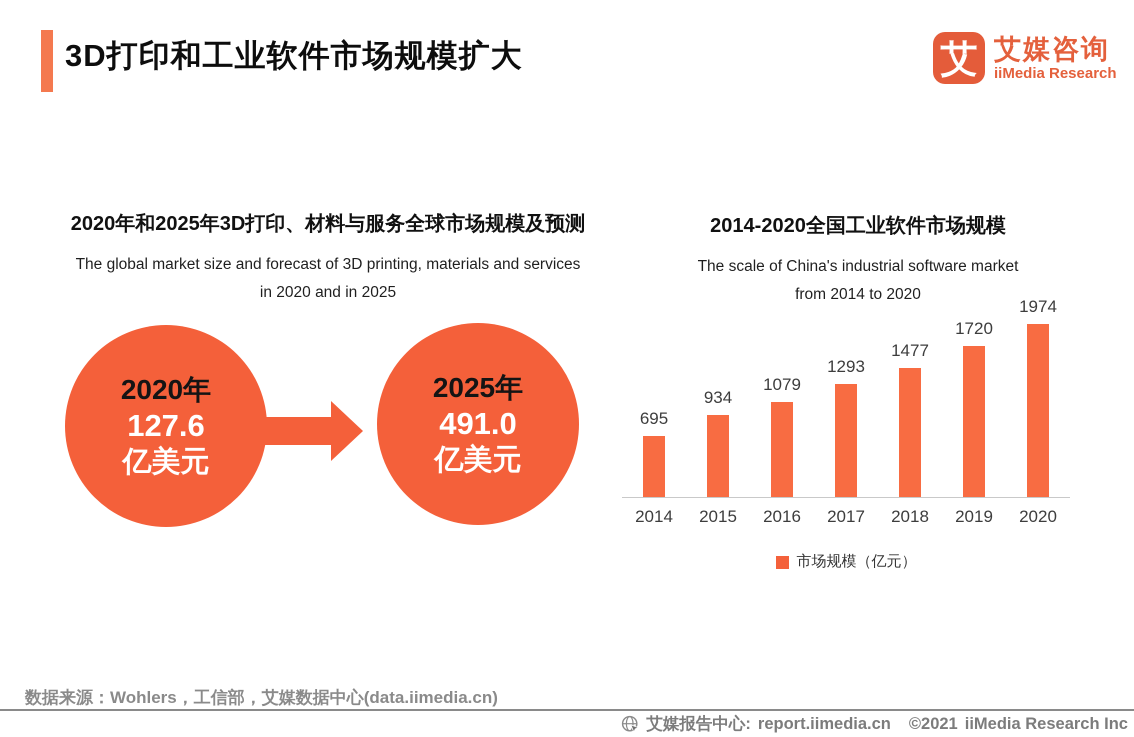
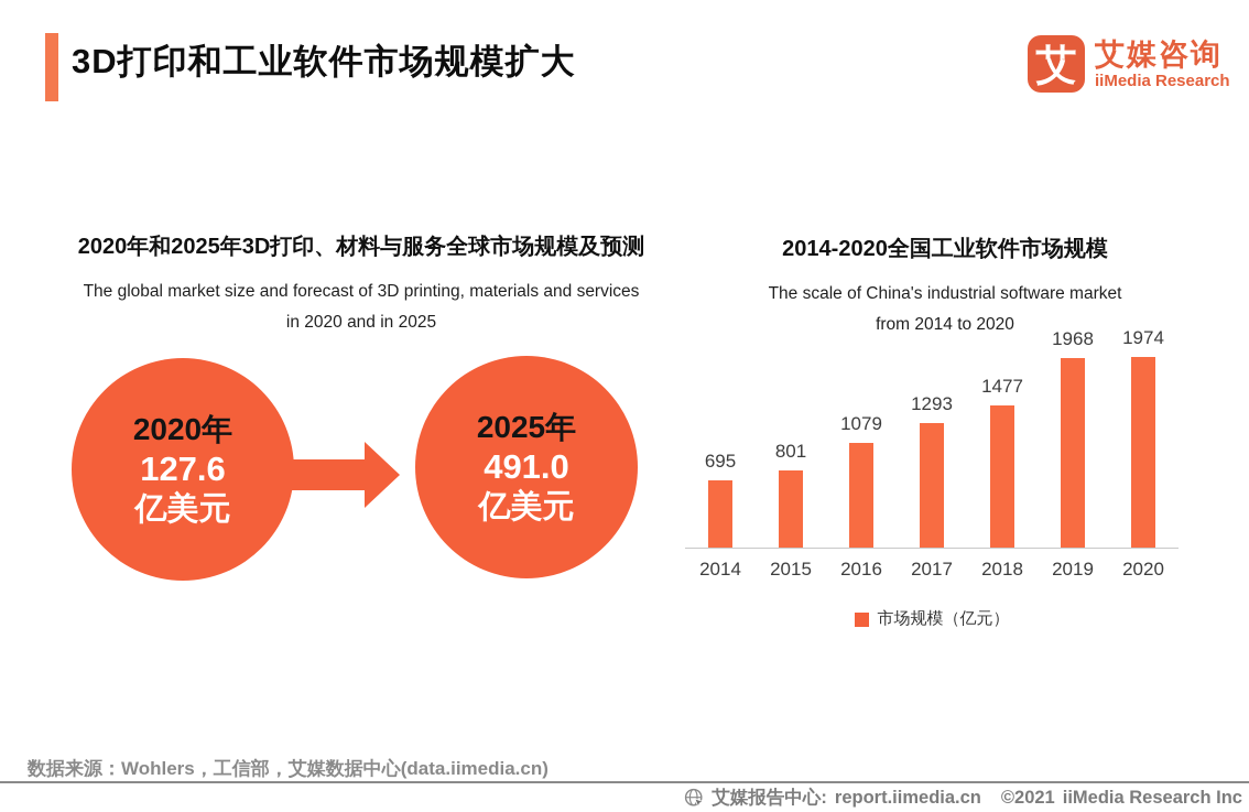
2015: 934 -> 801
2019: 1720 -> 1968
